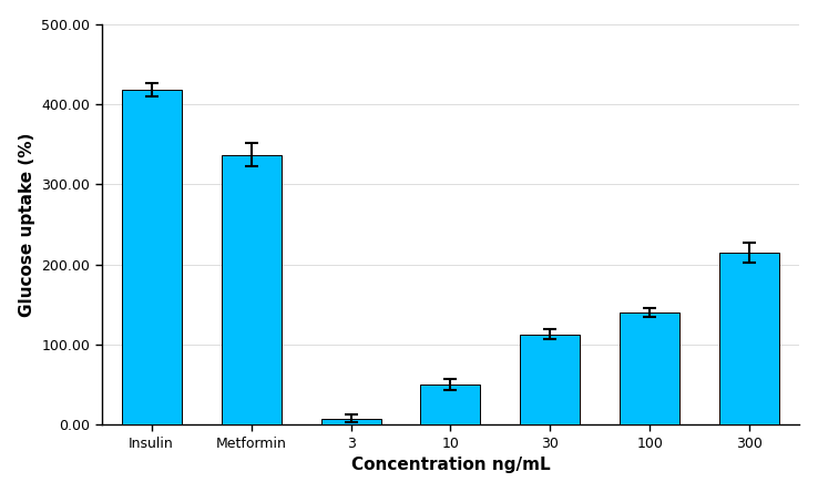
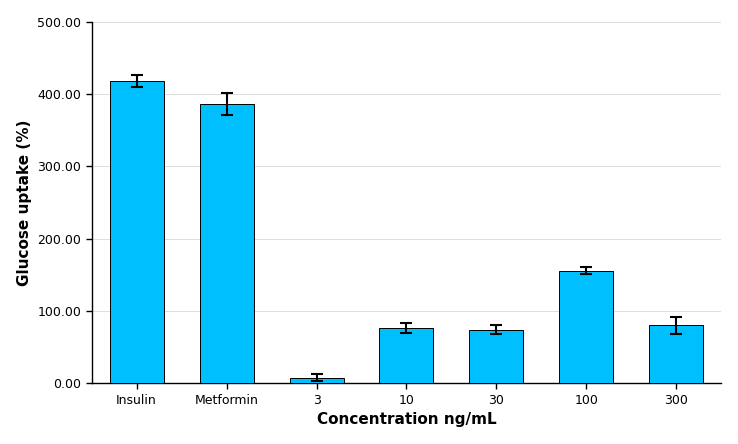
Metformin: 337 -> 386
10: 50 -> 76
30: 113 -> 74
100: 140 -> 156
300: 215 -> 80
